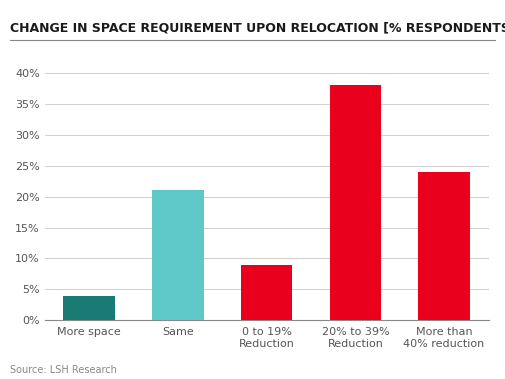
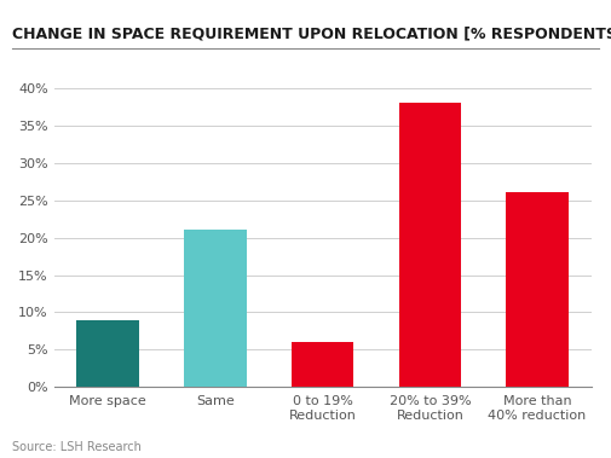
More space: 4% -> 9%
0 to 19% Reduction: 9% -> 6%
More than 40% reduction: 24% -> 26%
